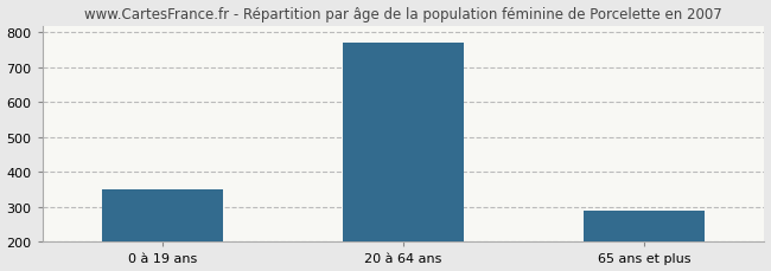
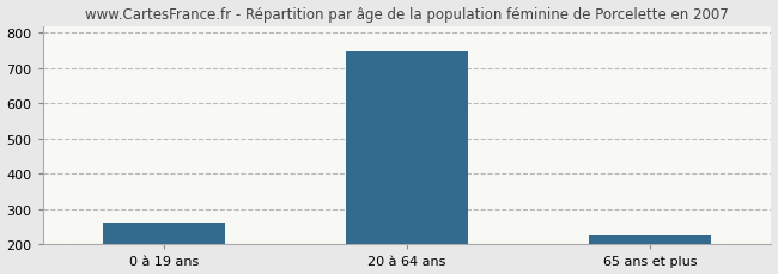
0 à 19 ans: 350 -> 261
20 à 64 ans: 770 -> 748
65 ans et plus: 290 -> 229
